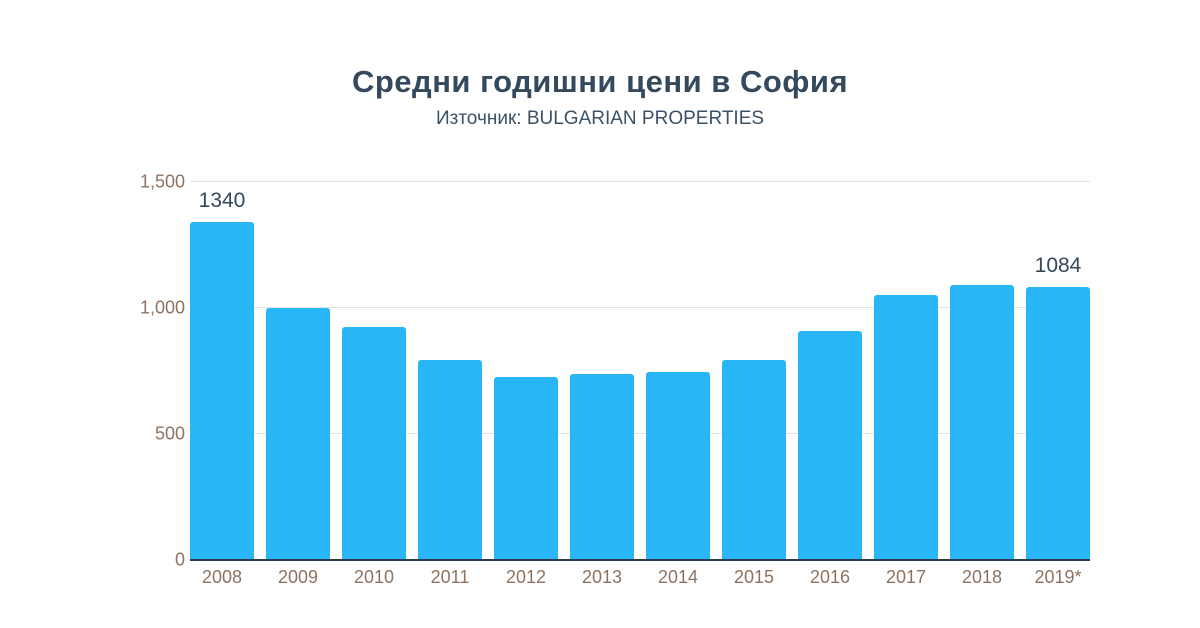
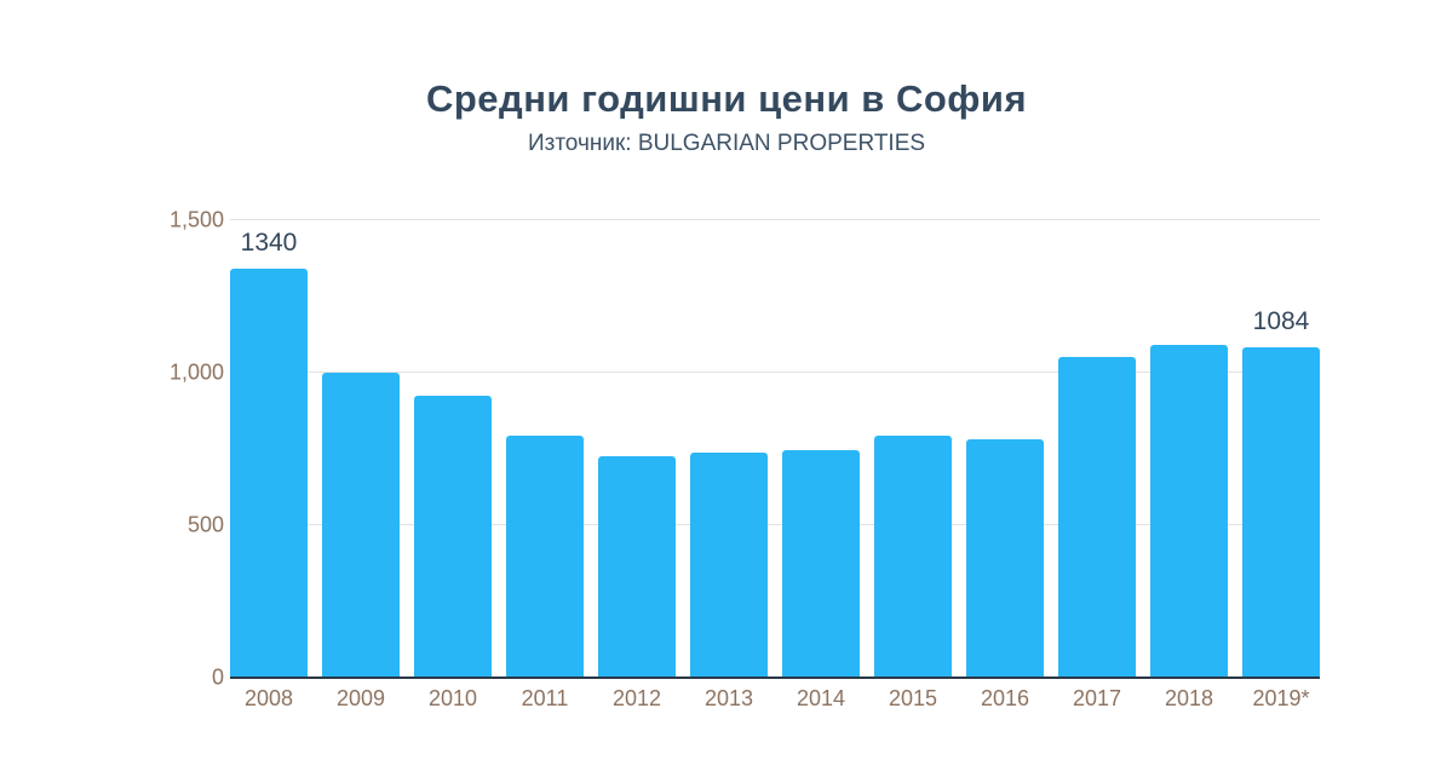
2016: 910 -> 780
